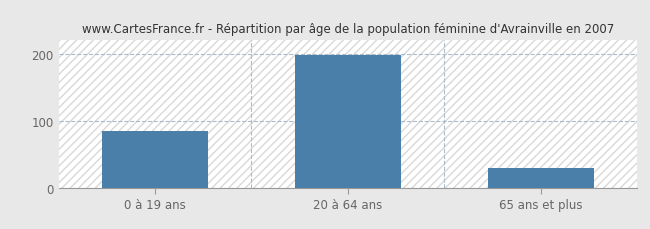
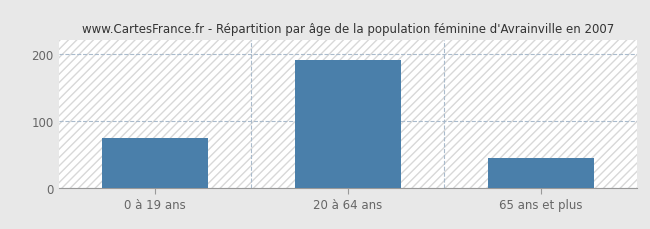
0 à 19 ans: 85 -> 74
20 à 64 ans: 198 -> 190
65 ans et plus: 30 -> 44
